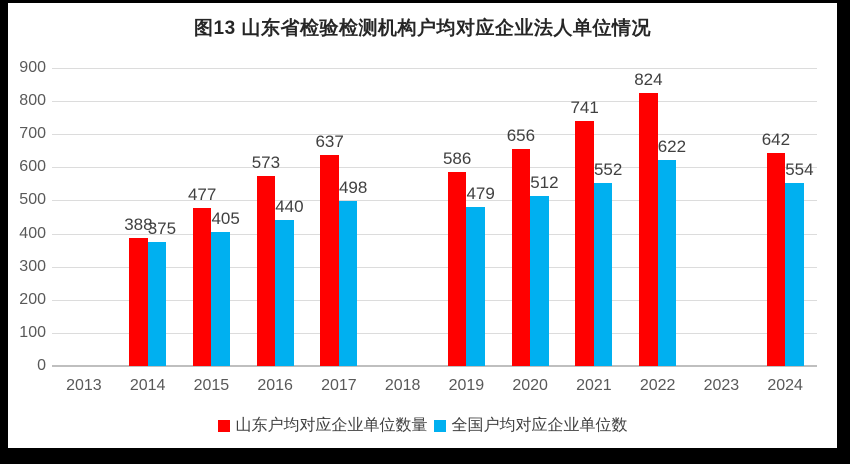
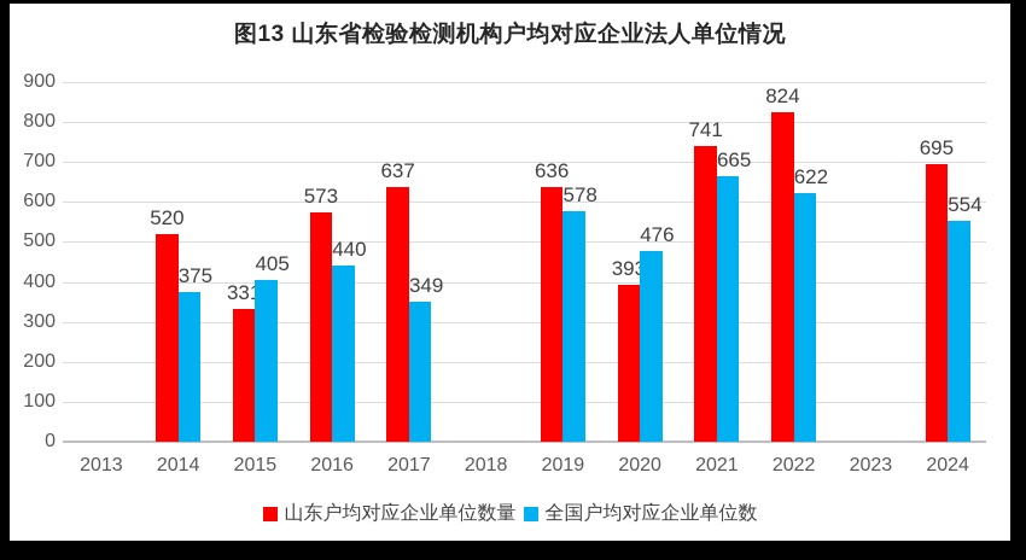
山东户均对应企业单位数量/2014: 388 -> 520
山东户均对应企业单位数量/2015: 477 -> 331
全国户均对应企业单位数/2017: 498 -> 349
山东户均对应企业单位数量/2019: 586 -> 636
全国户均对应企业单位数/2019: 479 -> 578
山东户均对应企业单位数量/2020: 656 -> 393
全国户均对应企业单位数/2020: 512 -> 476
全国户均对应企业单位数/2021: 552 -> 665
山东户均对应企业单位数量/2024: 642 -> 695
